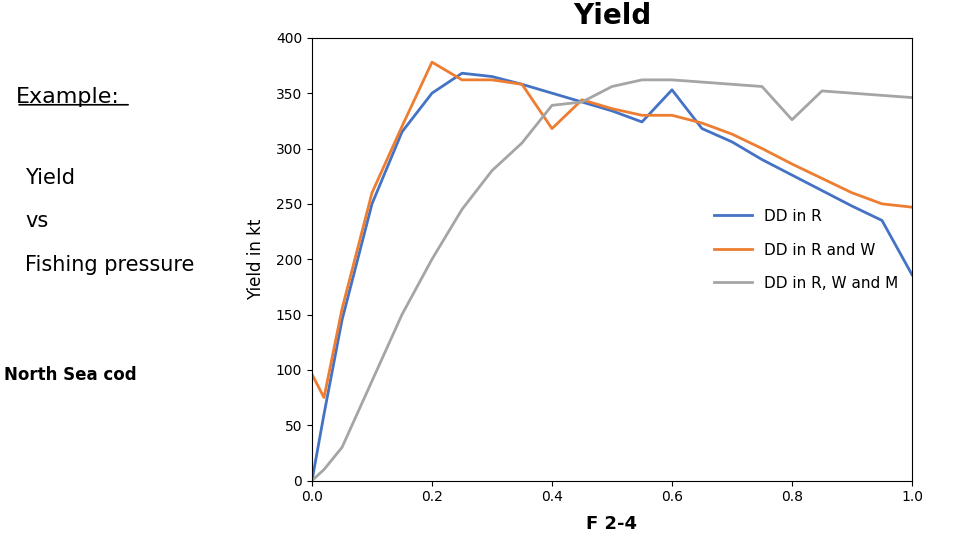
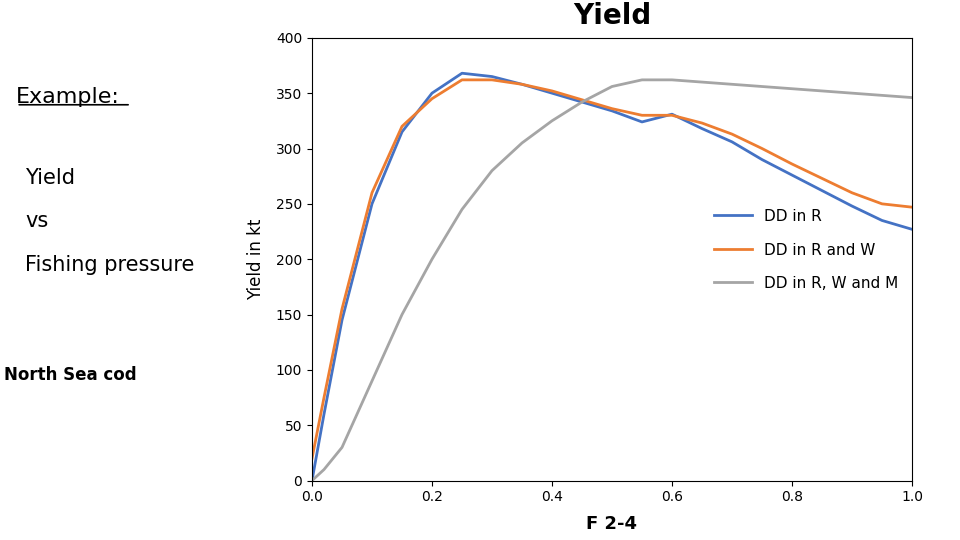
DD in R and W/0.0: 96 -> 20
DD in R and W/0.2: 378 -> 345
DD in R and W/0.4: 318 -> 352
DD in R, W and M/0.4: 339 -> 325
DD in R/0.6: 353 -> 331
DD in R, W and M/0.8: 326 -> 354
DD in R/1.0: 186 -> 227
